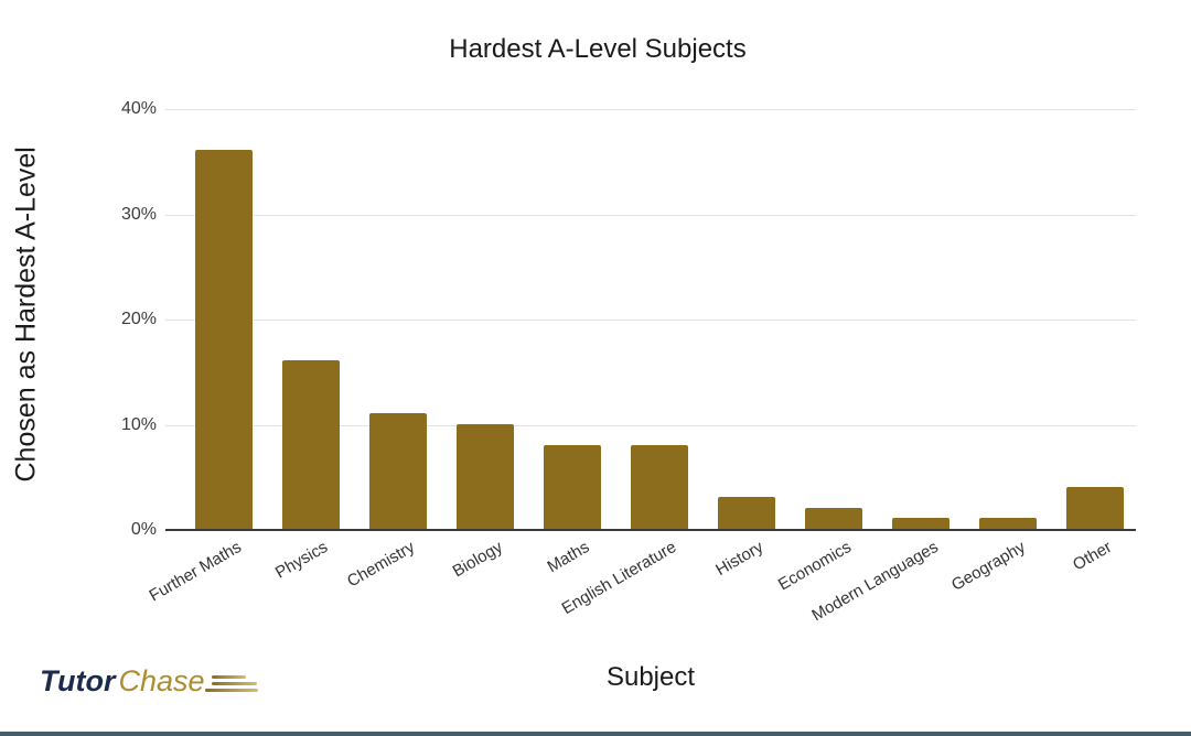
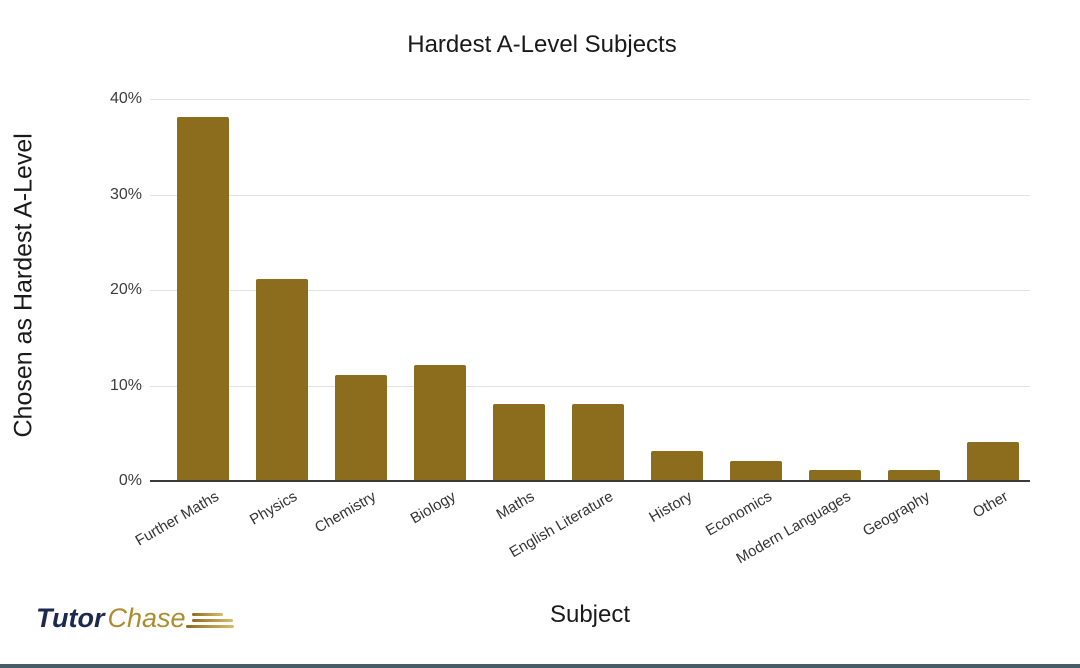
Further Maths: 36% -> 38%
Physics: 16% -> 21%
Biology: 10% -> 12%
